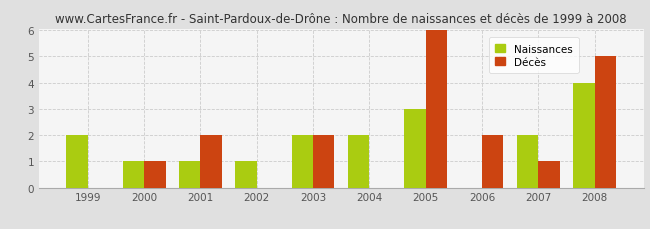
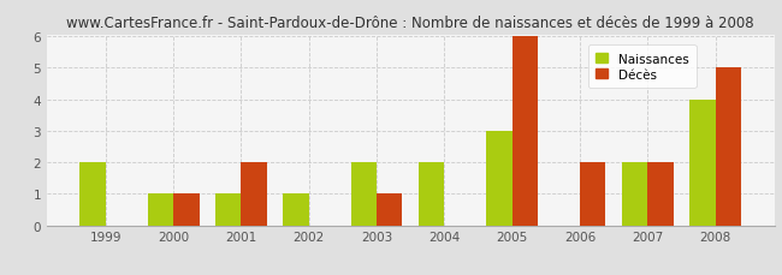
Décès/2003: 2 -> 1
Décès/2007: 1 -> 2
